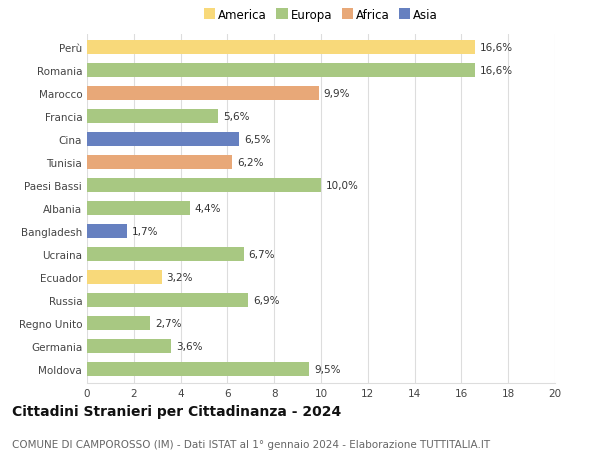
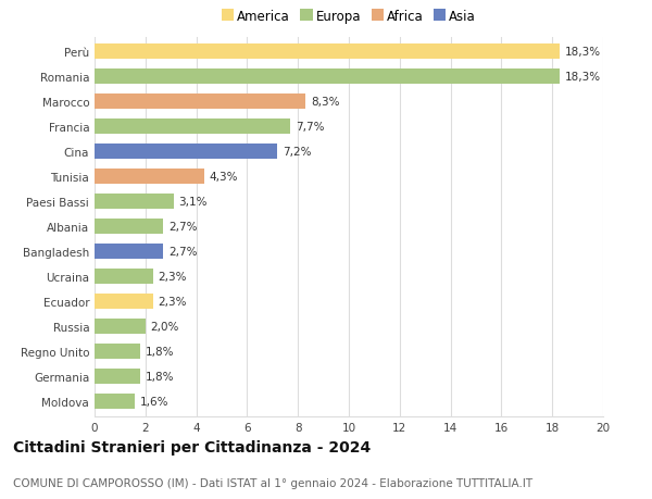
Perù: 16,6% -> 18,3%
Romania: 16,6% -> 18,3%
Marocco: 9,9% -> 8,3%
Francia: 5,6% -> 7,7%
Cina: 6,5% -> 7,2%
Tunisia: 6,2% -> 4,3%
Paesi Bassi: 10,0% -> 3,1%
Albania: 4,4% -> 2,7%
Bangladesh: 1,7% -> 2,7%
Ucraina: 6,7% -> 2,3%
Ecuador: 3,2% -> 2,3%
Russia: 6,9% -> 2,0%
Regno Unito: 2,7% -> 1,8%
Germania: 3,6% -> 1,8%
Moldova: 9,5% -> 1,6%
